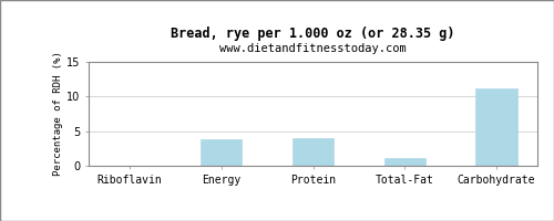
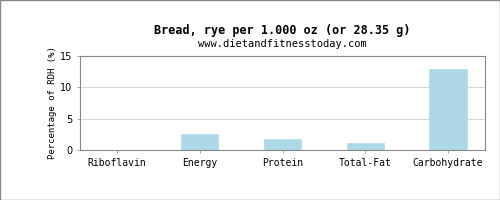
Energy: 3.9 -> 2.6
Protein: 4.0 -> 1.8
Carbohydrate: 11.2 -> 13.0
